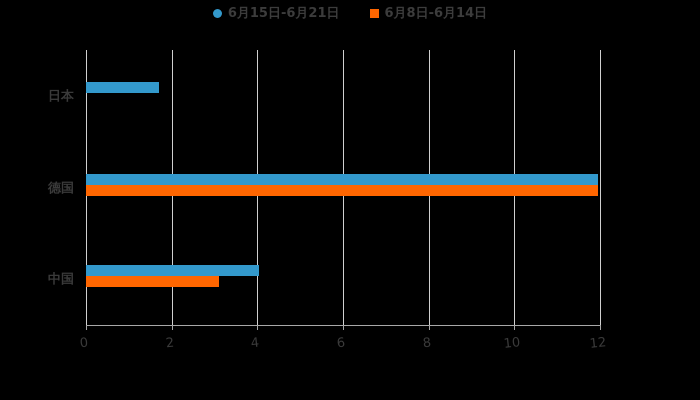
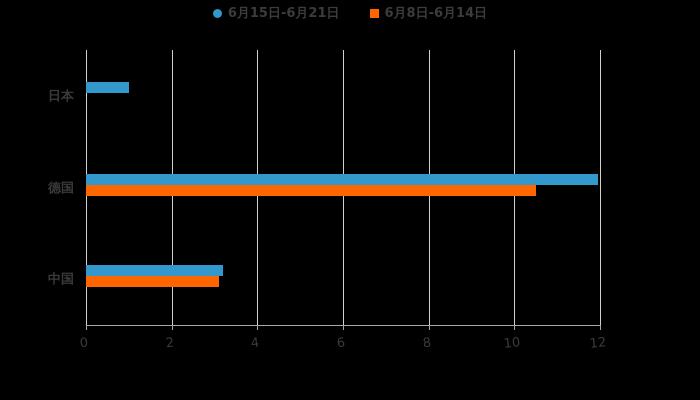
6月15日-6月21日/日本: 1.7 -> 1.0
6月8日-6月14日/德国: 11.9 -> 10.5
6月15日-6月21日/中国: 4.0 -> 3.2
